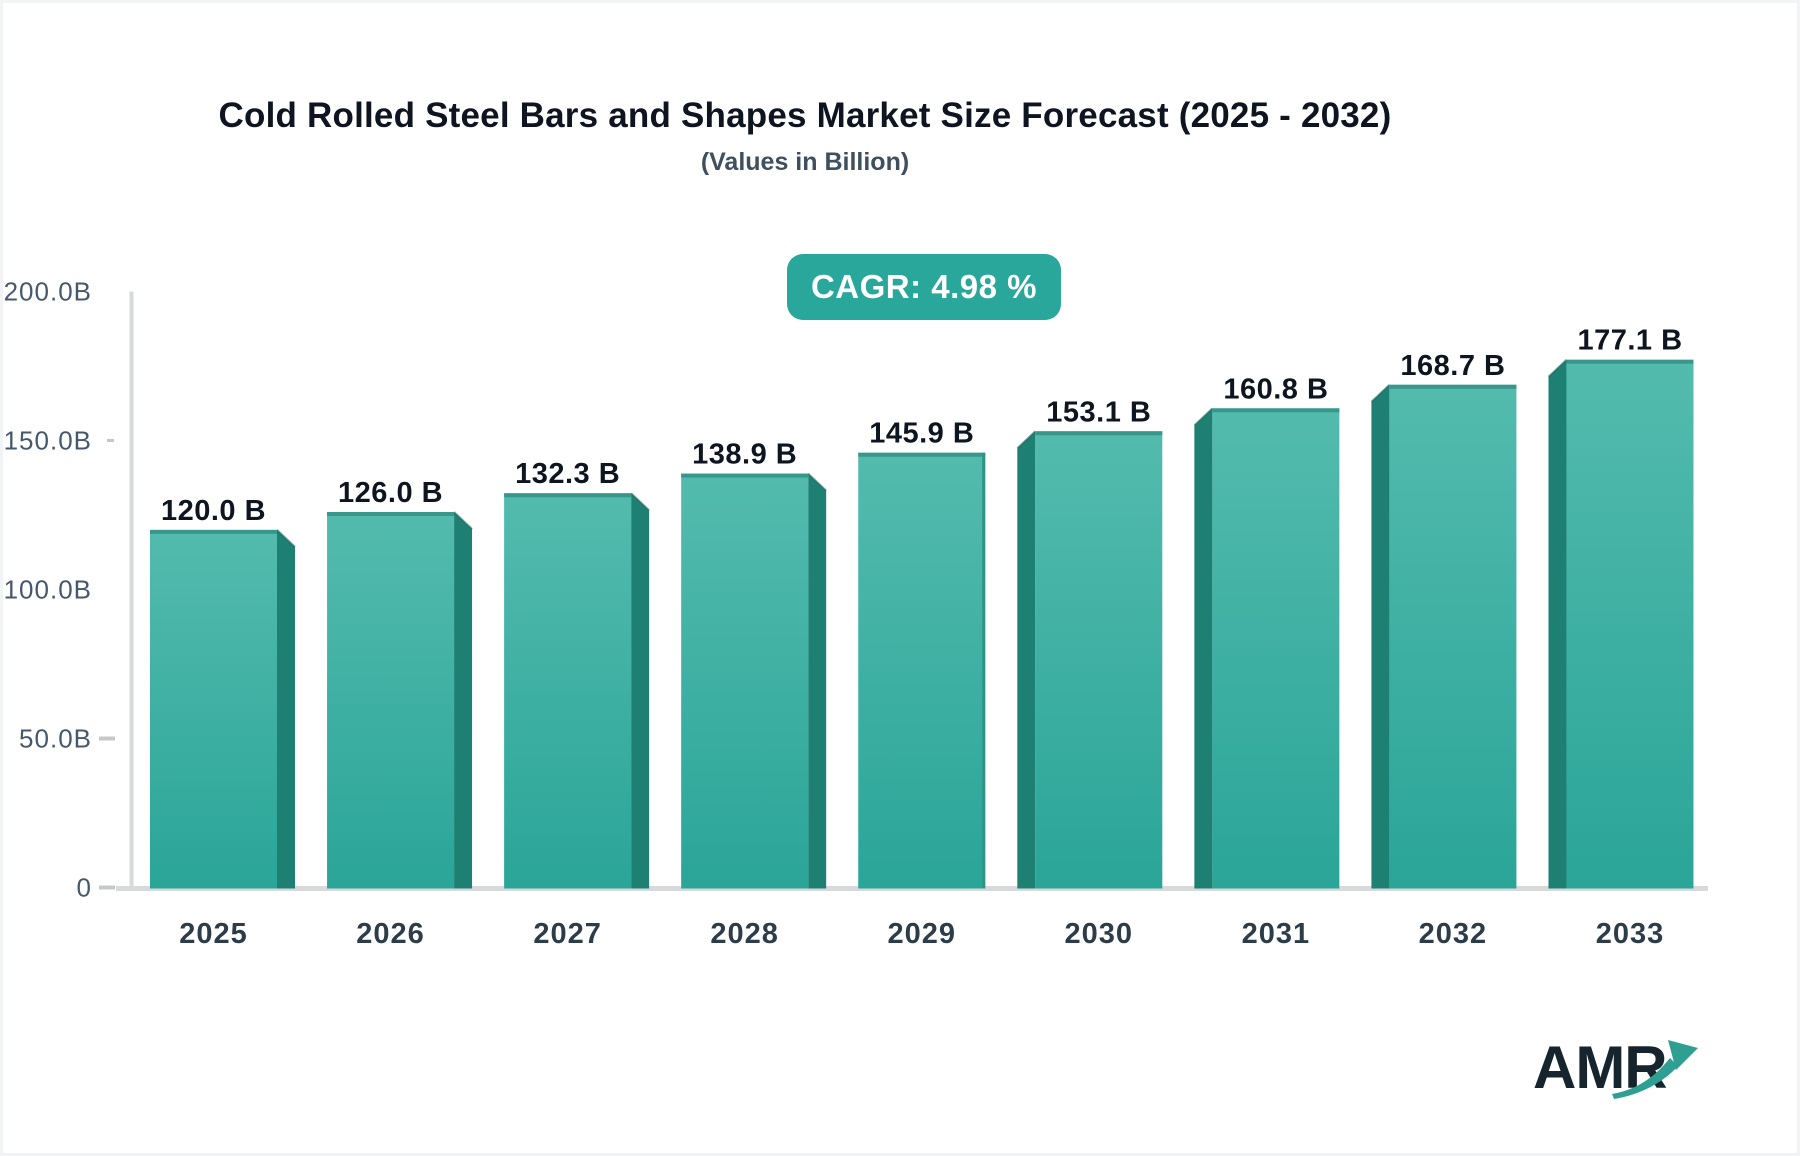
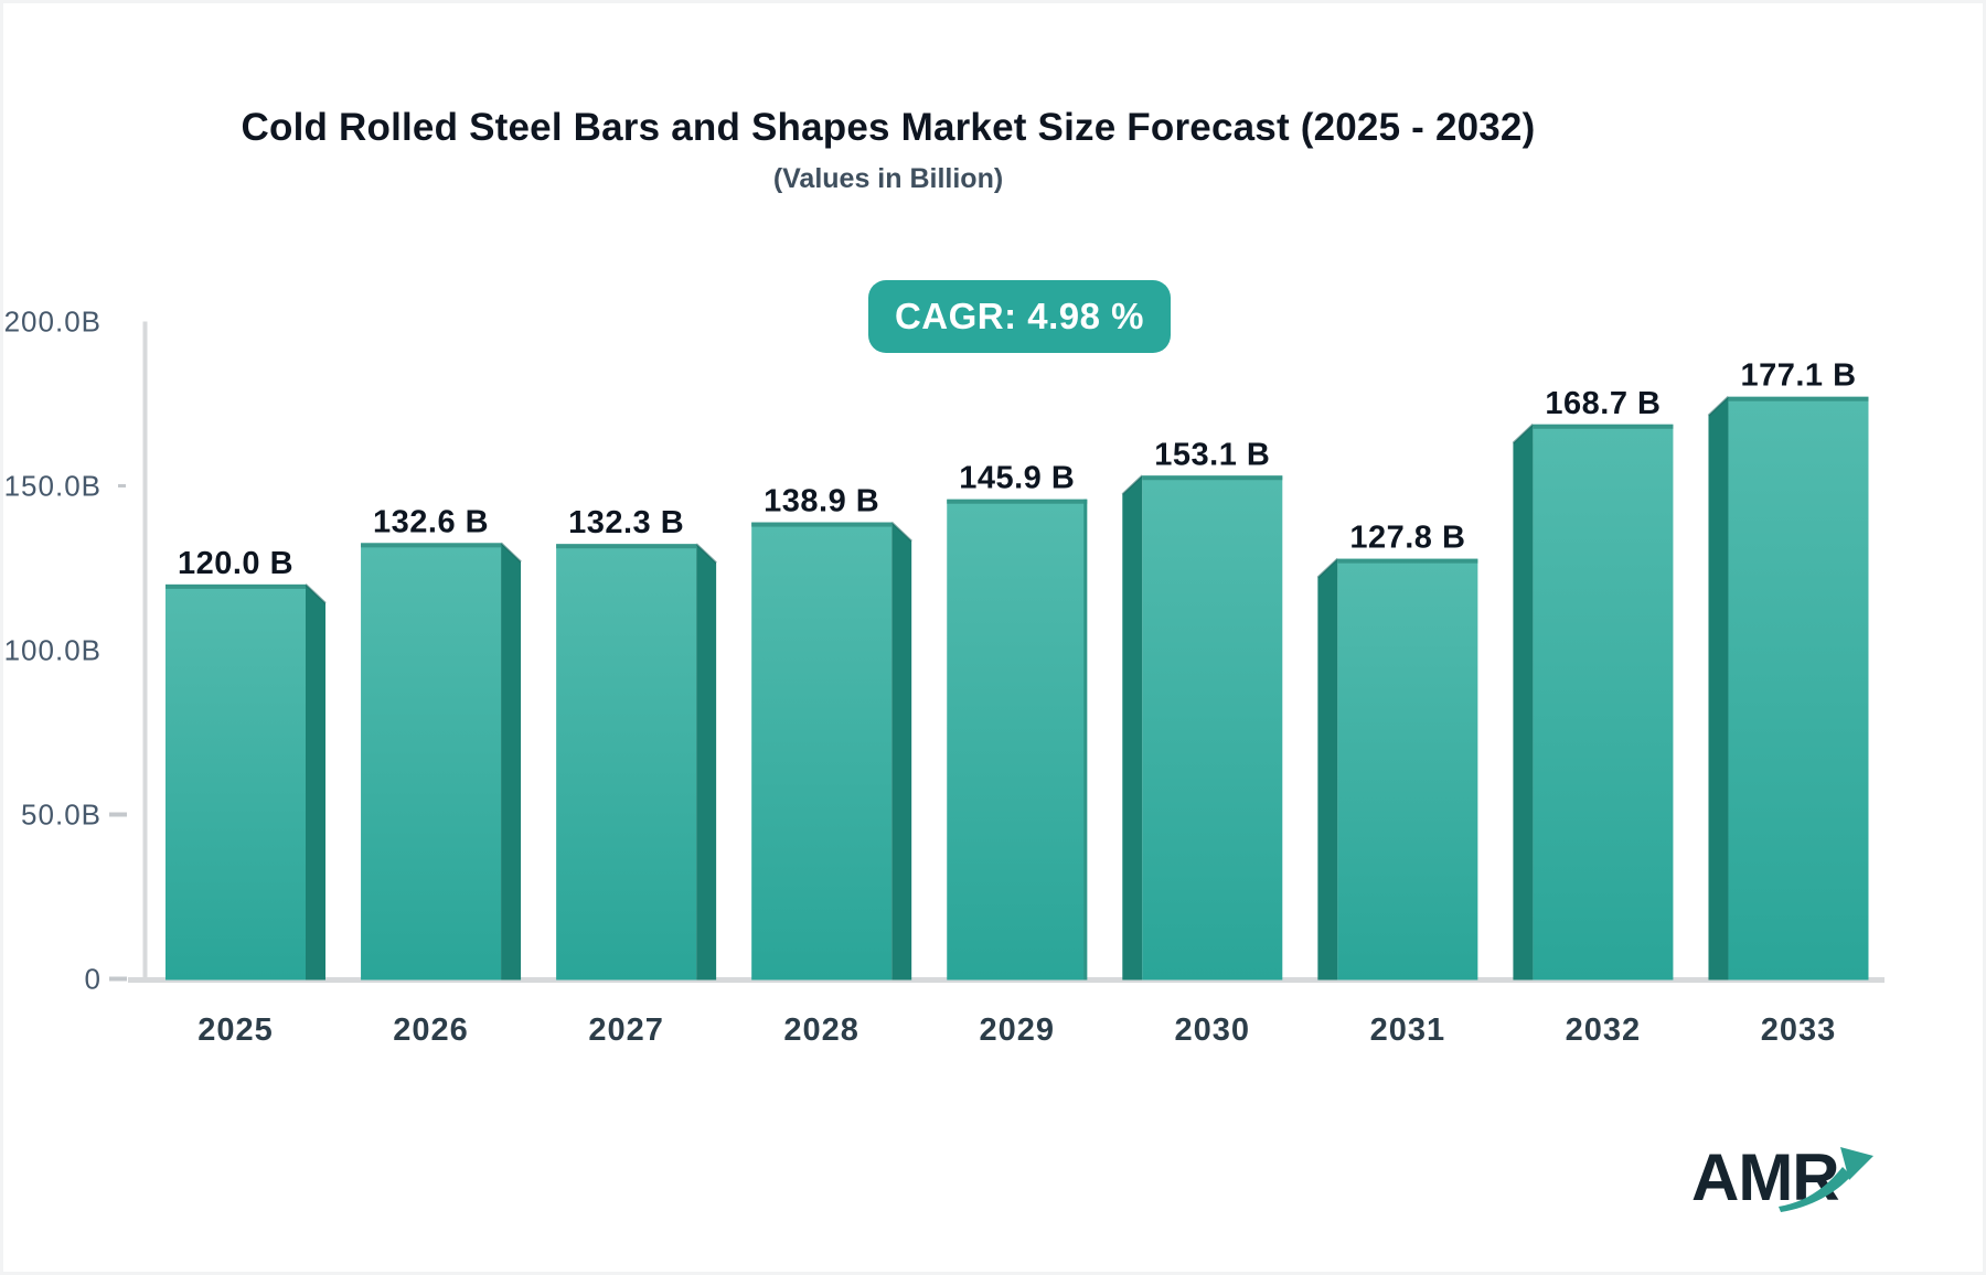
2026: 126.0 -> 132.6
2031: 160.8 -> 127.8
